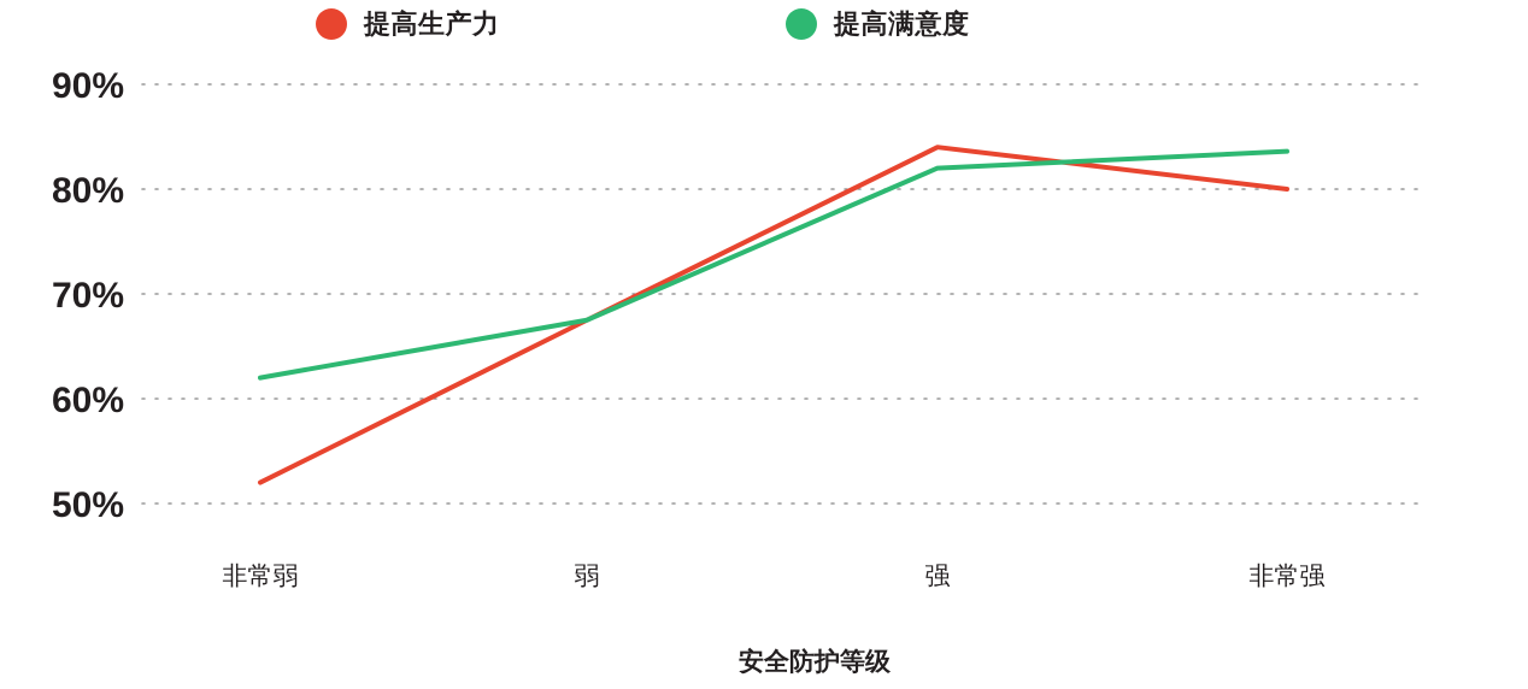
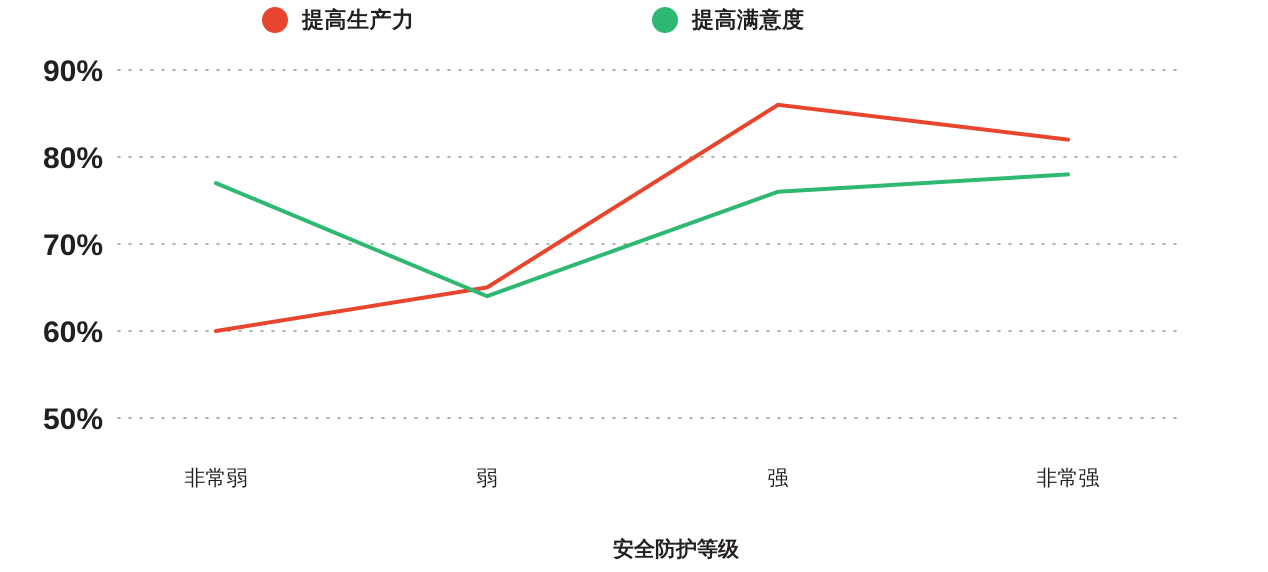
提高生产力/非常弱: 52% -> 60%
提高满意度/非常弱: 62% -> 77%
提高生产力/弱: 68% -> 65%
提高满意度/弱: 68% -> 64%
提高生产力/强: 84% -> 86%
提高满意度/强: 82% -> 76%
提高生产力/非常强: 80% -> 82%
提高满意度/非常强: 84% -> 78%
